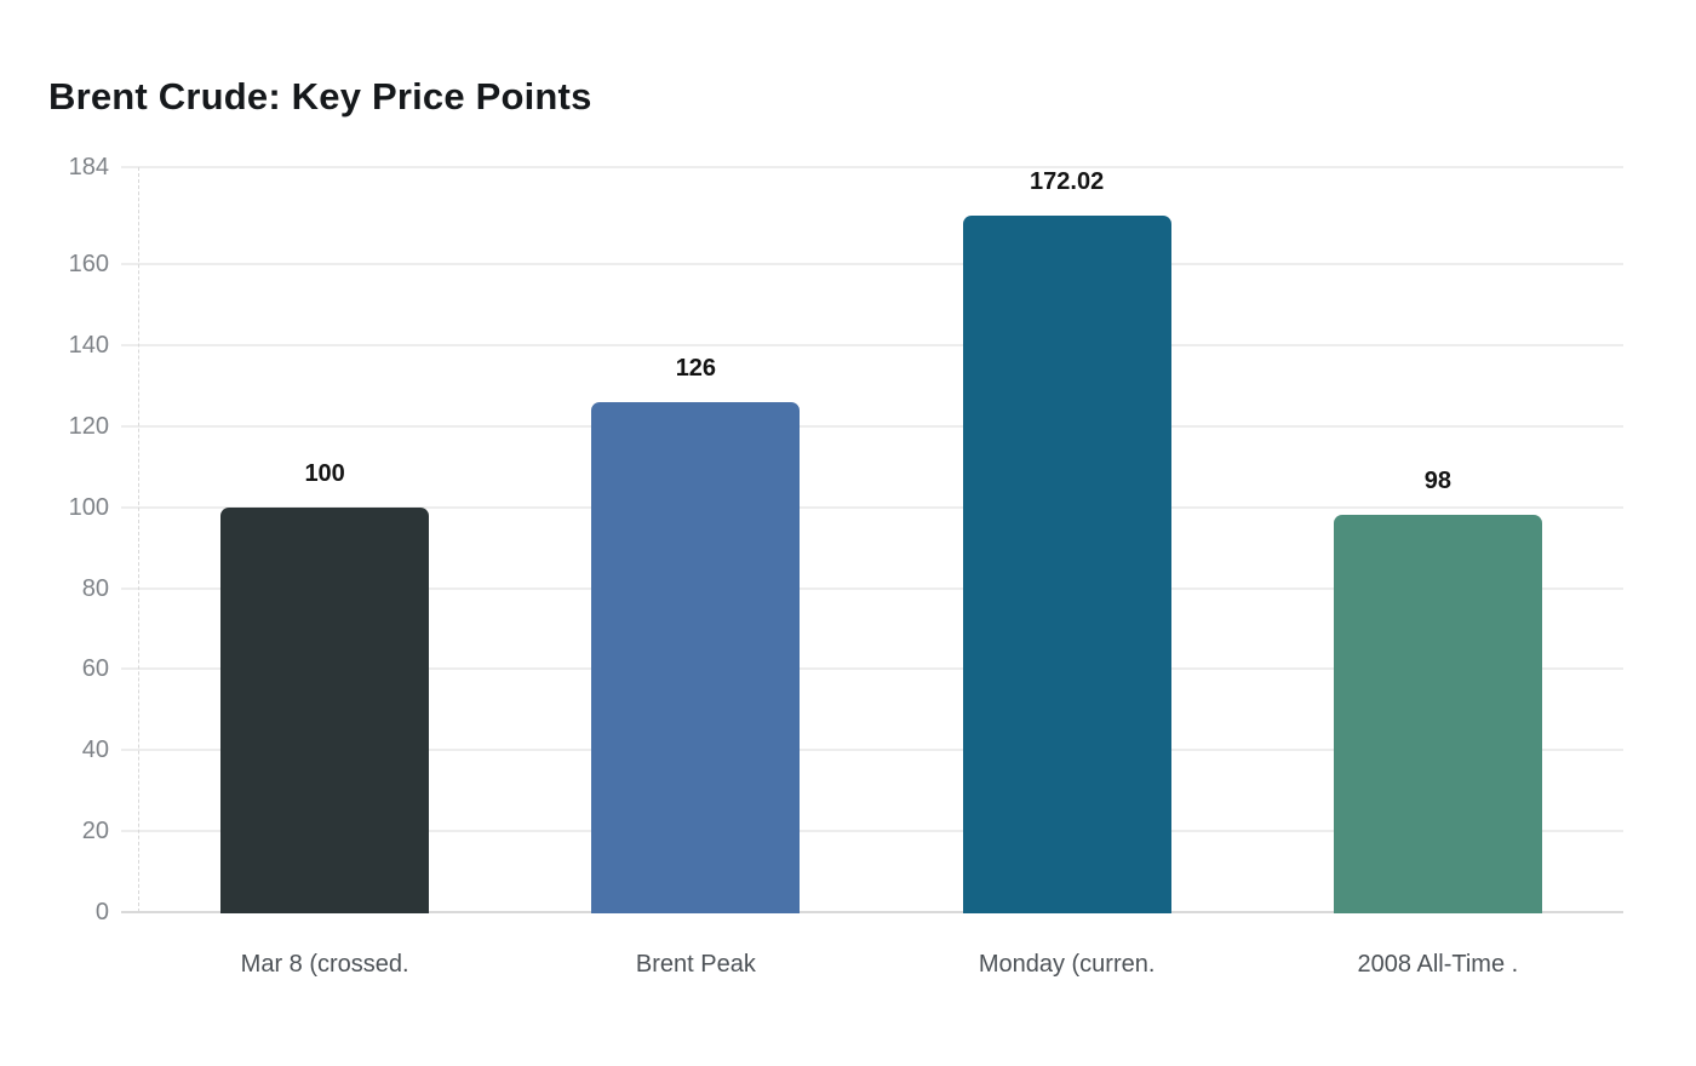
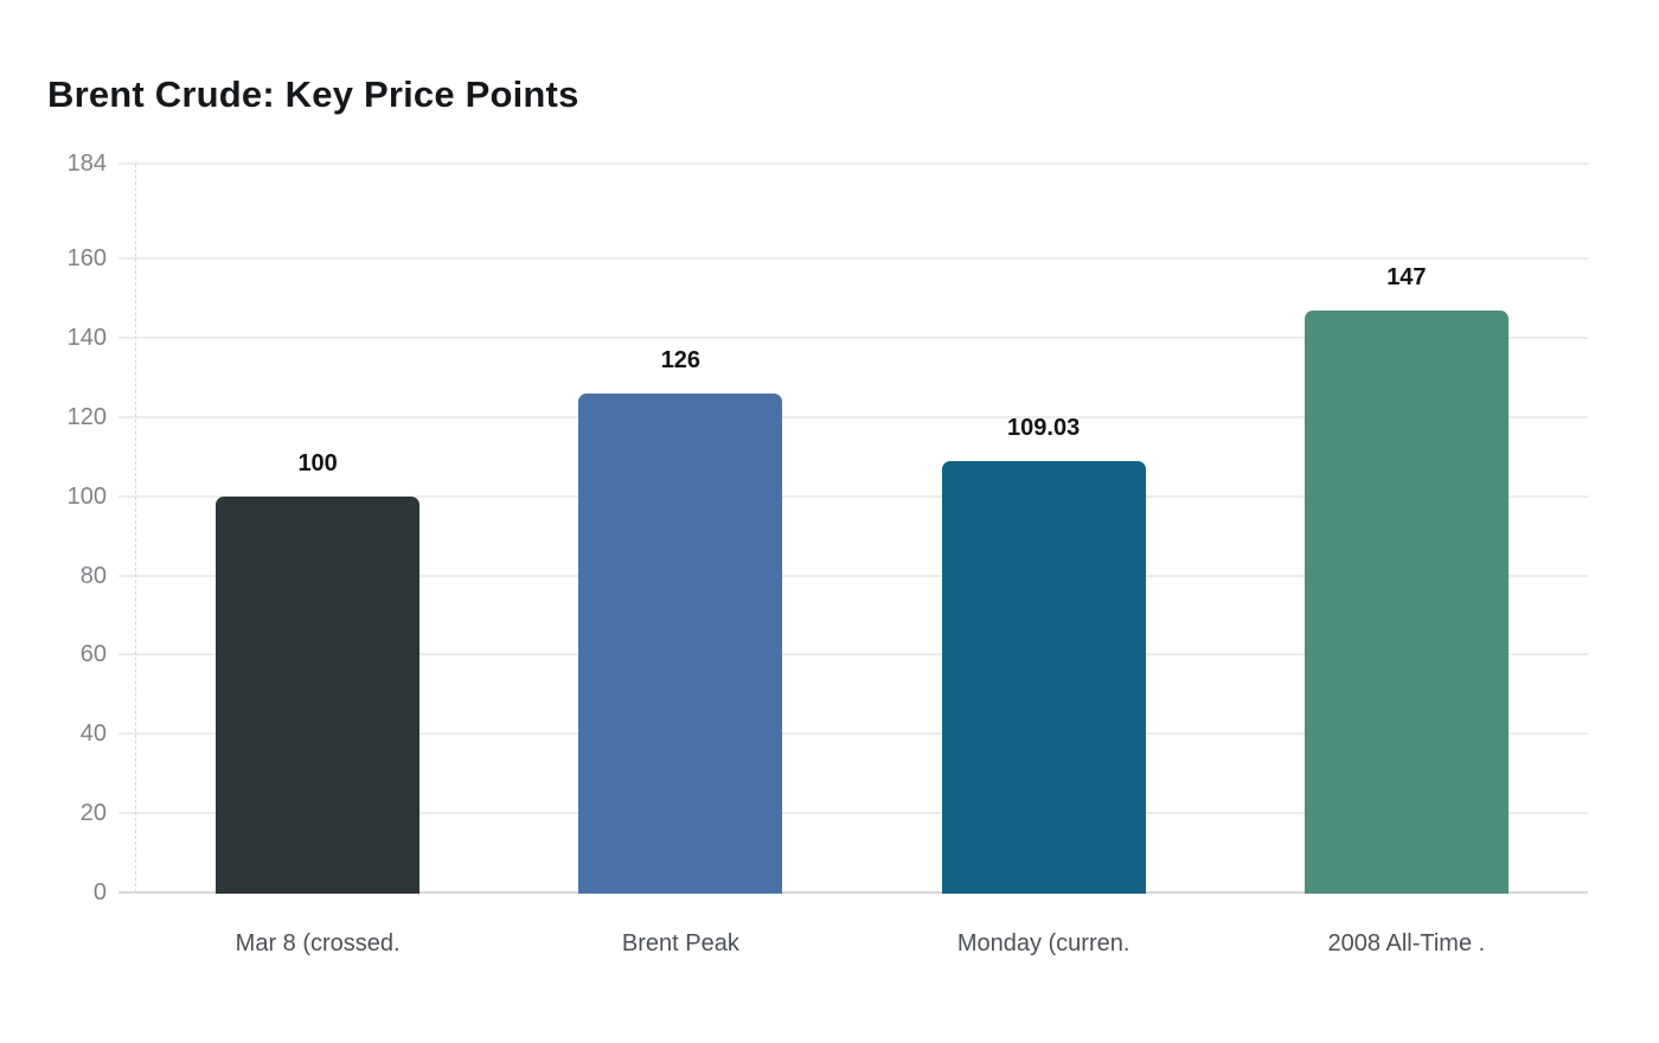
Monday (curren.: 172.02 -> 109.03
2008 All-Time .: 98 -> 147
